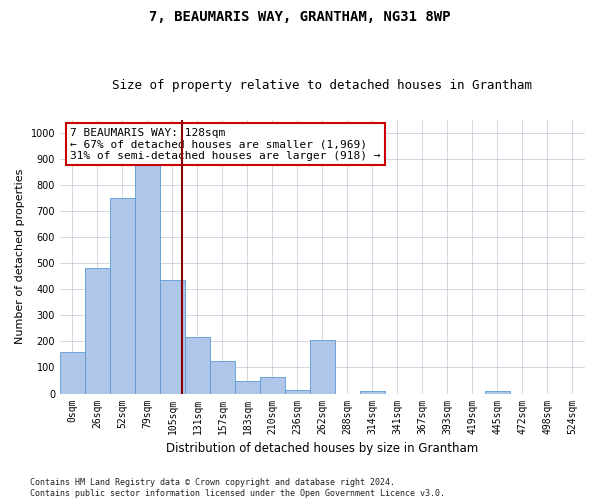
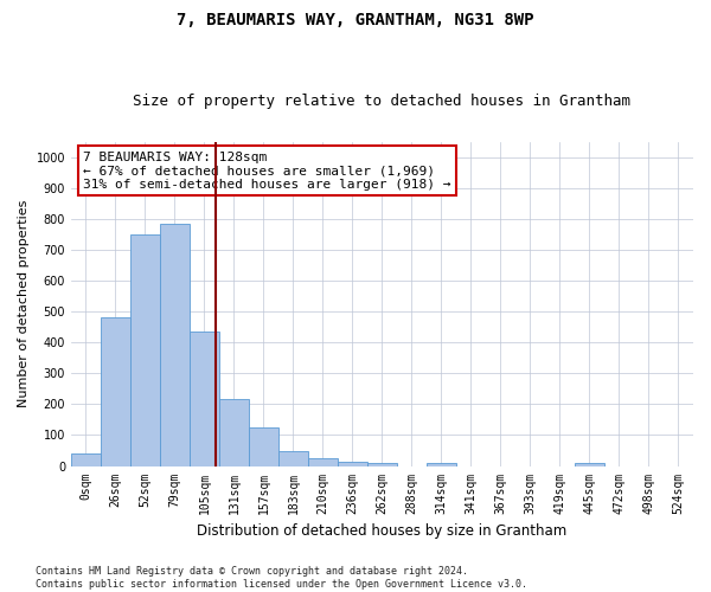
0sqm: 160 -> 40
79sqm: 875 -> 785
210sqm: 65 -> 25
262sqm: 205 -> 10
